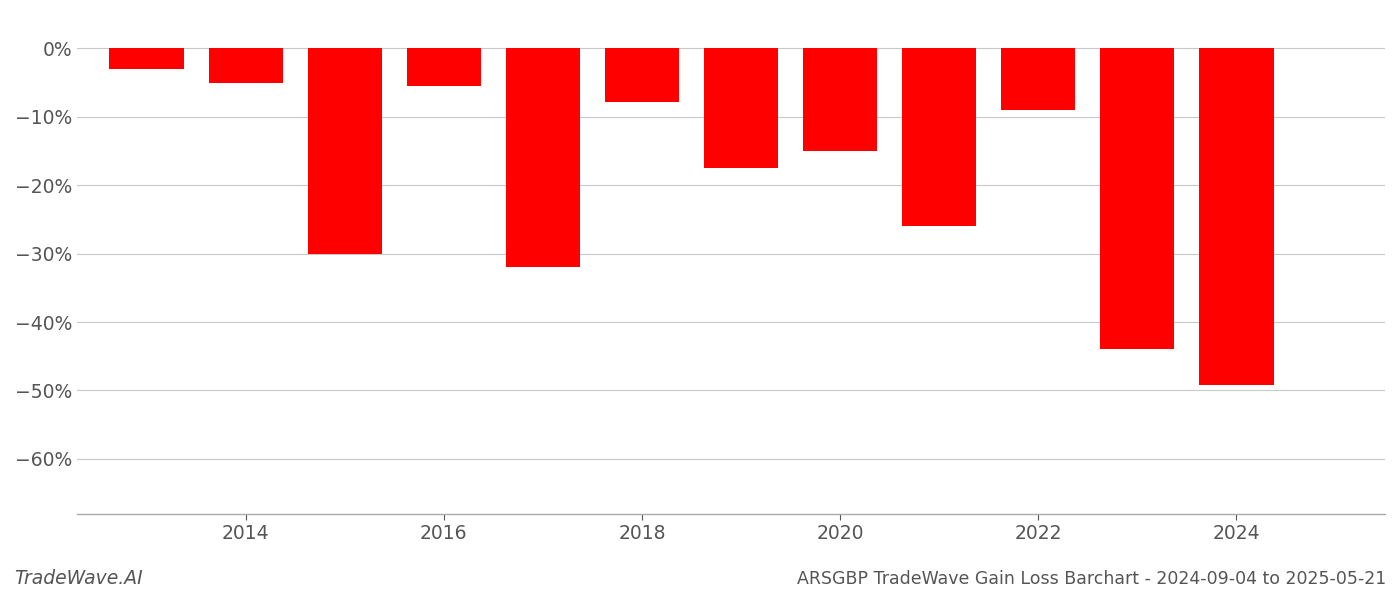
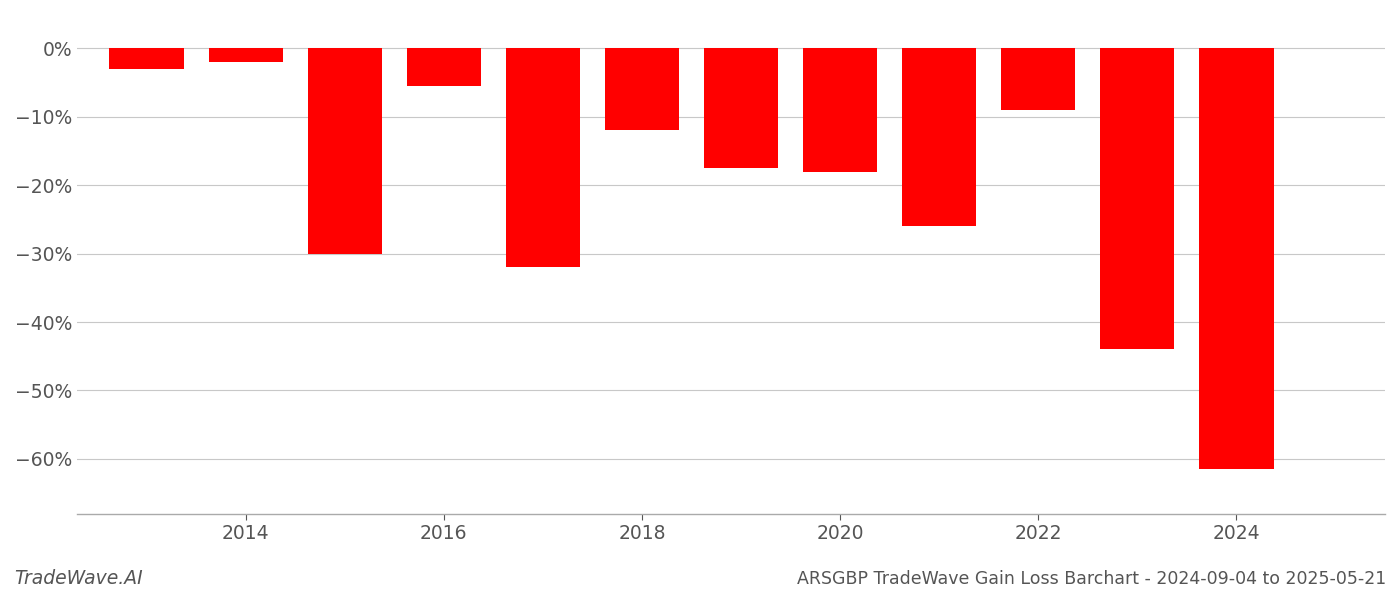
2014: -5.0% -> -2.0%
2018: -7.8% -> -12.0%
2020: -15.0% -> -18.0%
2024: -49.2% -> -61.5%
